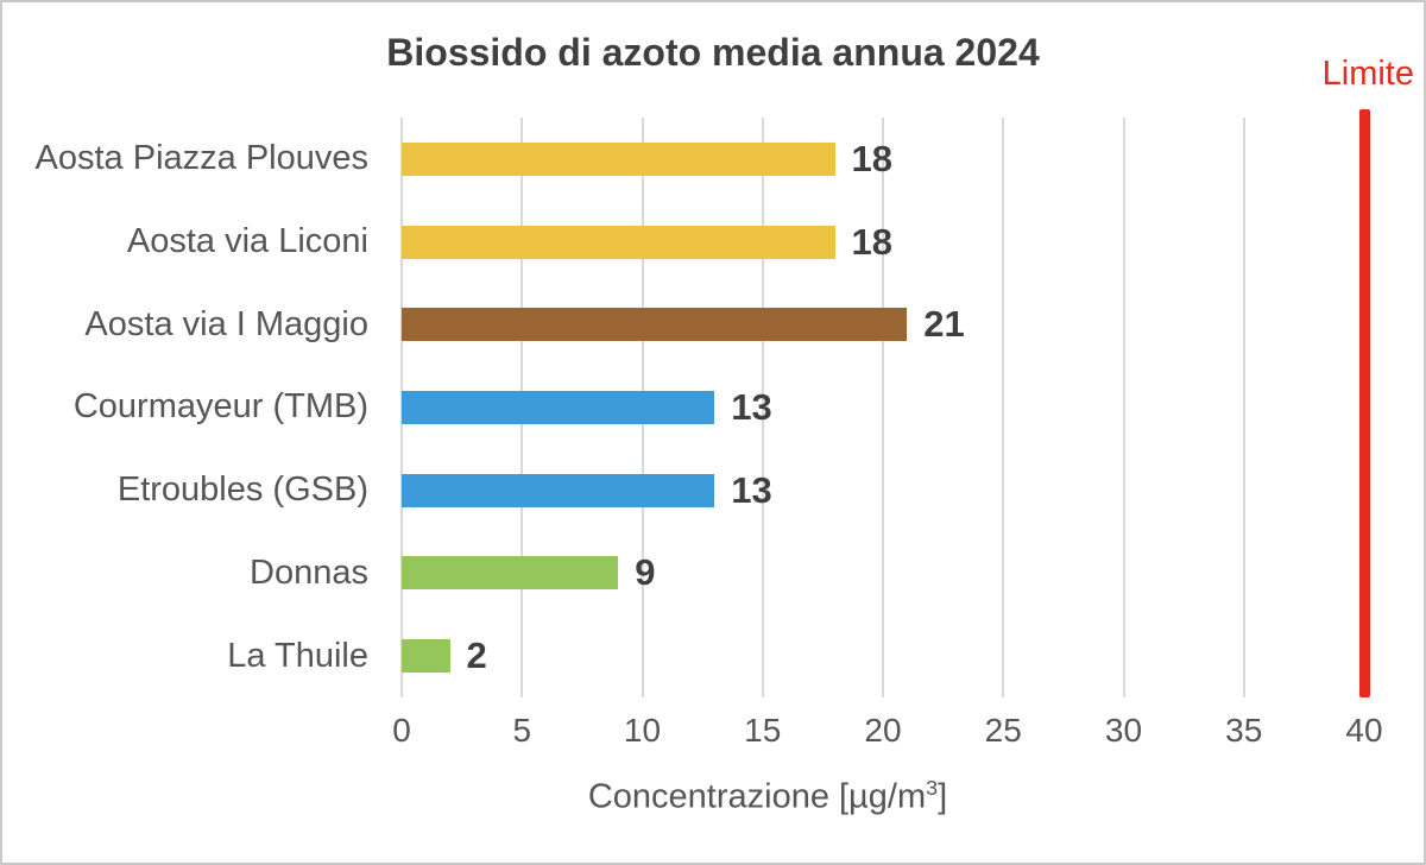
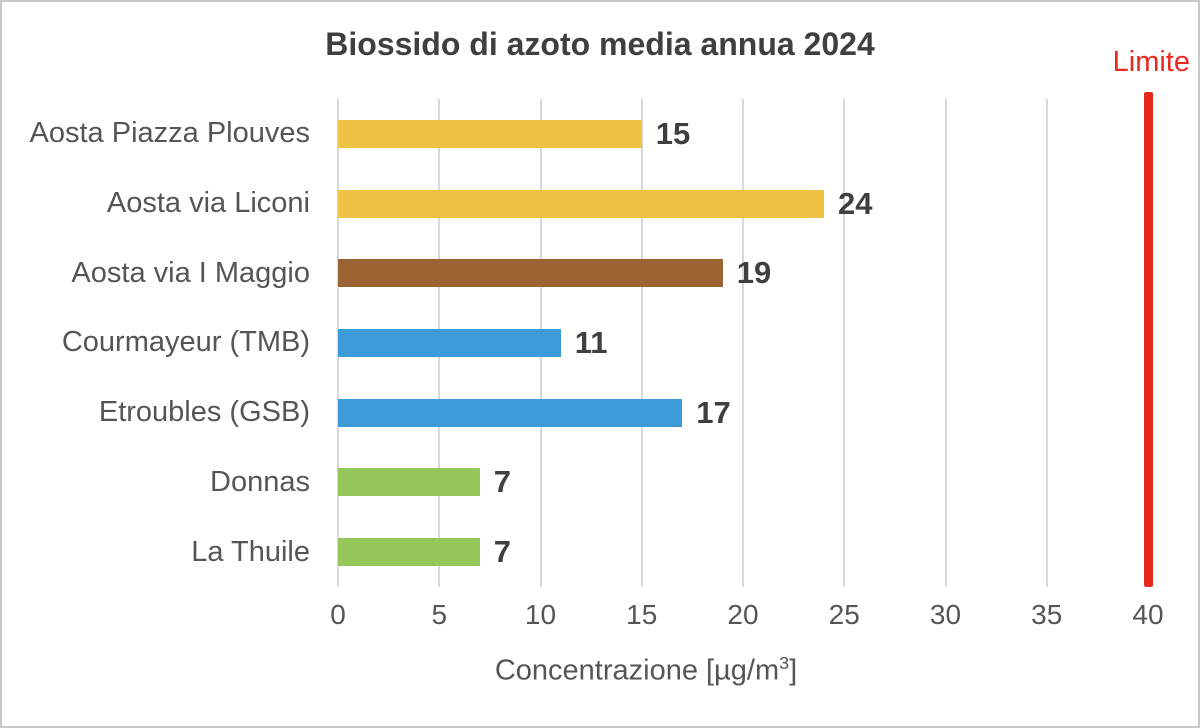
Aosta Piazza Plouves: 18 -> 15
Aosta via Liconi: 18 -> 24
Aosta via I Maggio: 21 -> 19
Courmayeur (TMB): 13 -> 11
Etroubles (GSB): 13 -> 17
Donnas: 9 -> 7
La Thuile: 2 -> 7
